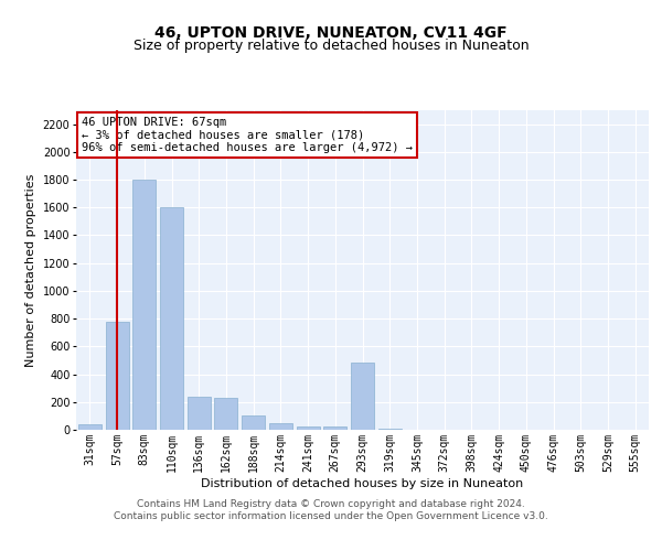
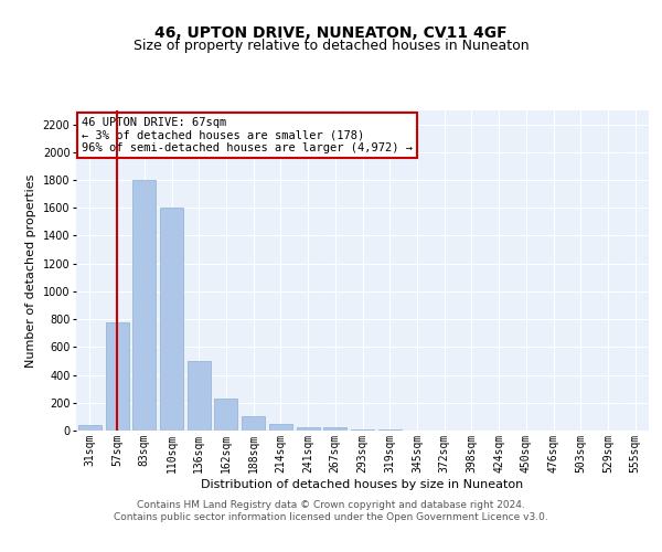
136sqm: 240 -> 500
293sqm: 480 -> 10
